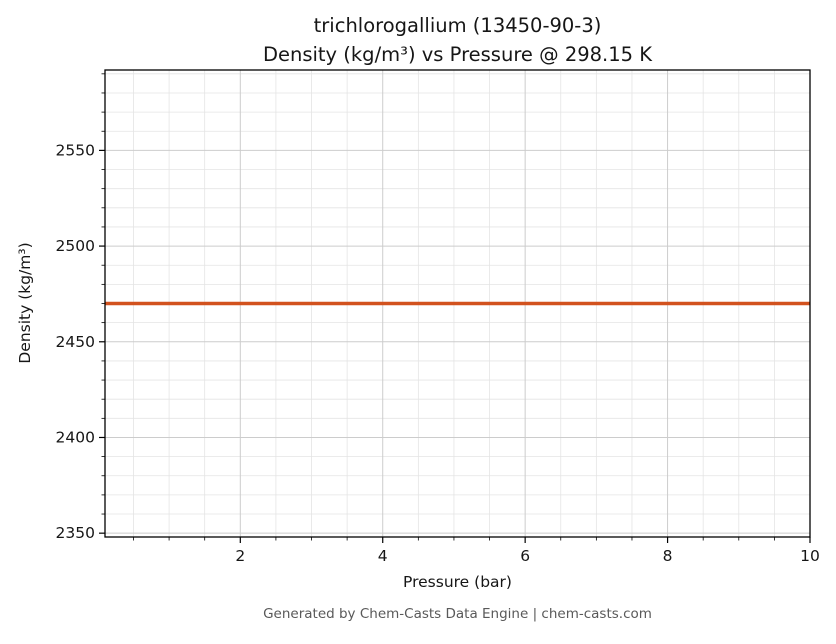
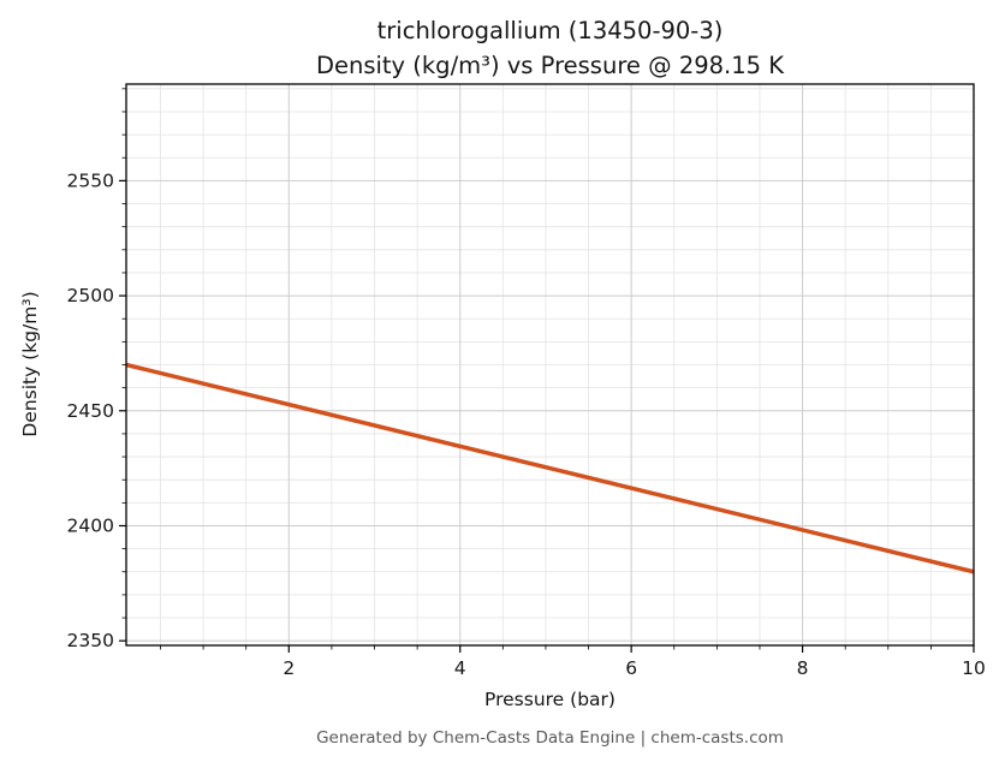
10: 2470 -> 2380
